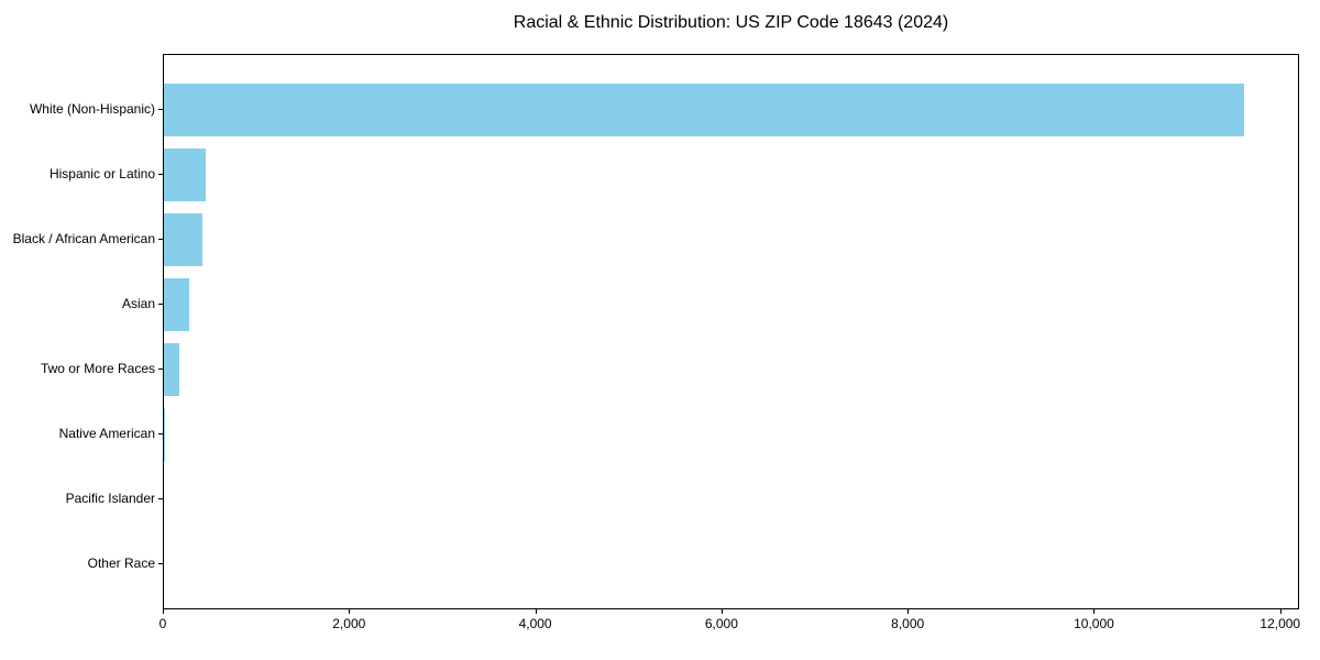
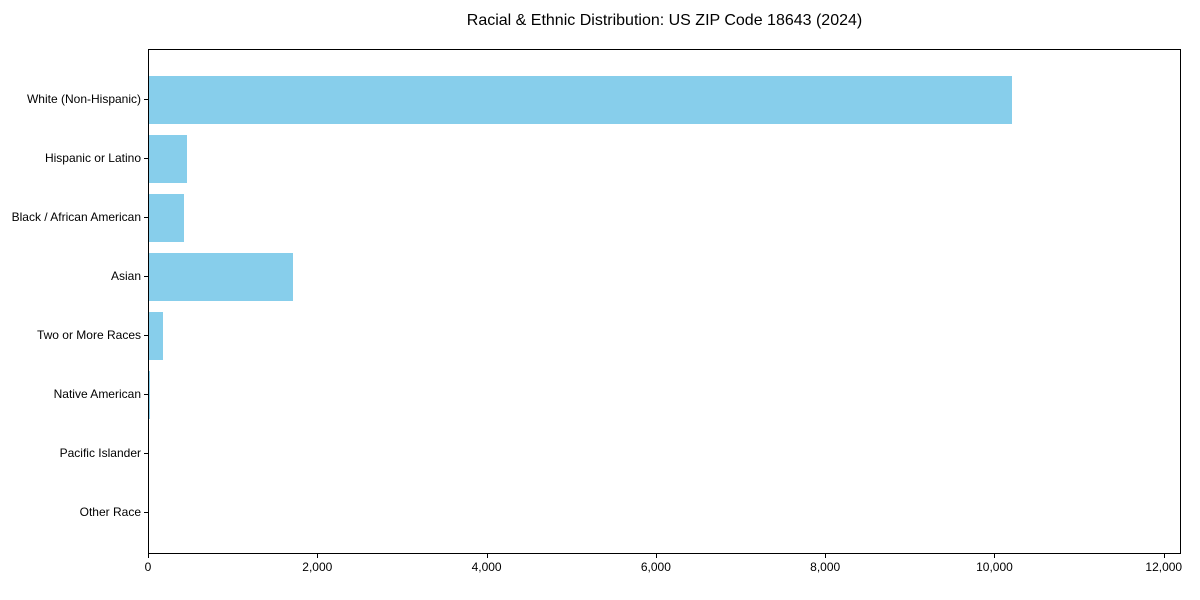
White (Non-Hispanic): 11600 -> 10200
Asian: 300 -> 1700
